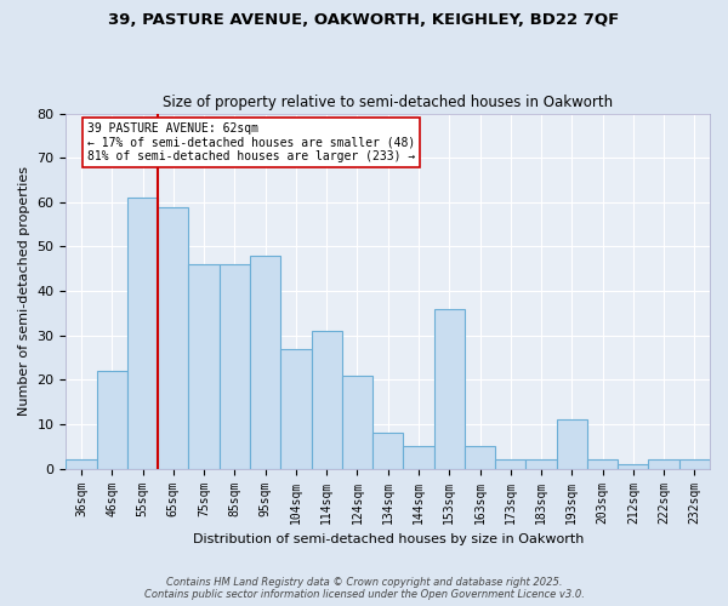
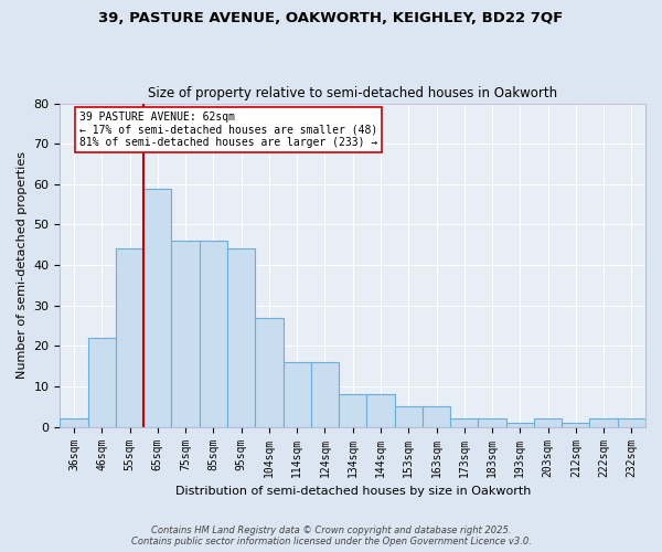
55sqm: 61 -> 44
95sqm: 48 -> 44
114sqm: 31 -> 16
124sqm: 21 -> 16
144sqm: 5 -> 8
153sqm: 36 -> 5
193sqm: 11 -> 1
